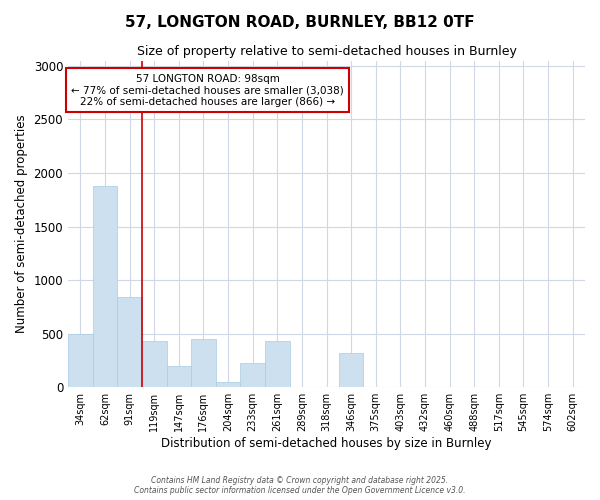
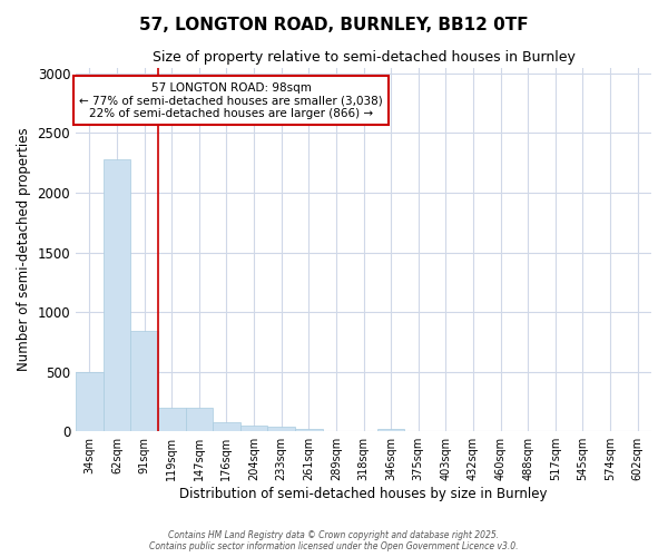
62sqm: 1880 -> 2280
119sqm: 430 -> 200
176sqm: 450 -> 80
233sqm: 230 -> 40
261sqm: 430 -> 20
346sqm: 320 -> 20
